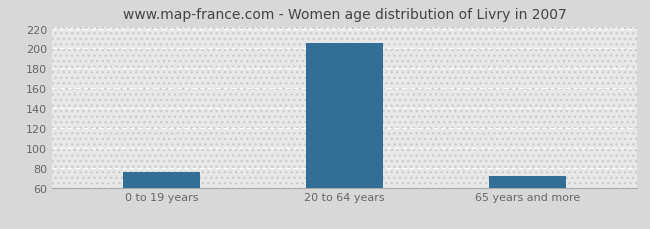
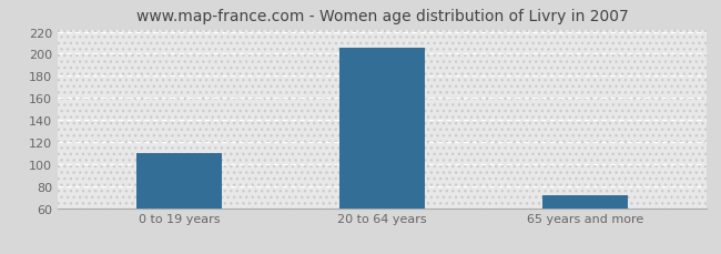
0 to 19 years: 76 -> 110
